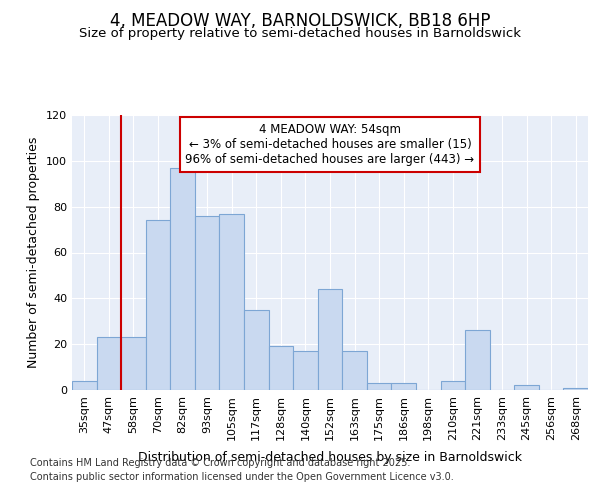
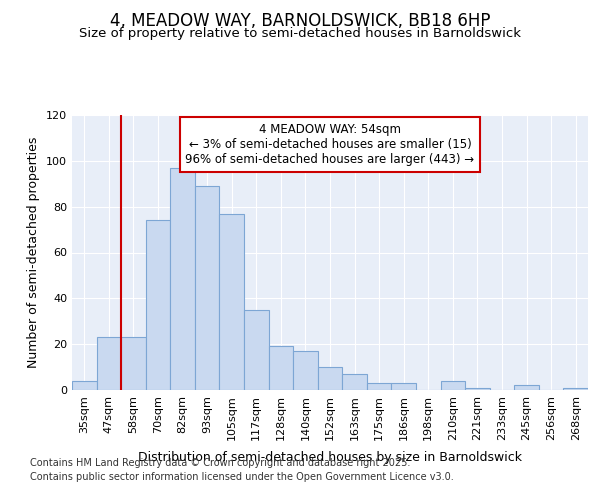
93sqm: 76 -> 89
152sqm: 44 -> 10
163sqm: 17 -> 7
221sqm: 26 -> 1
